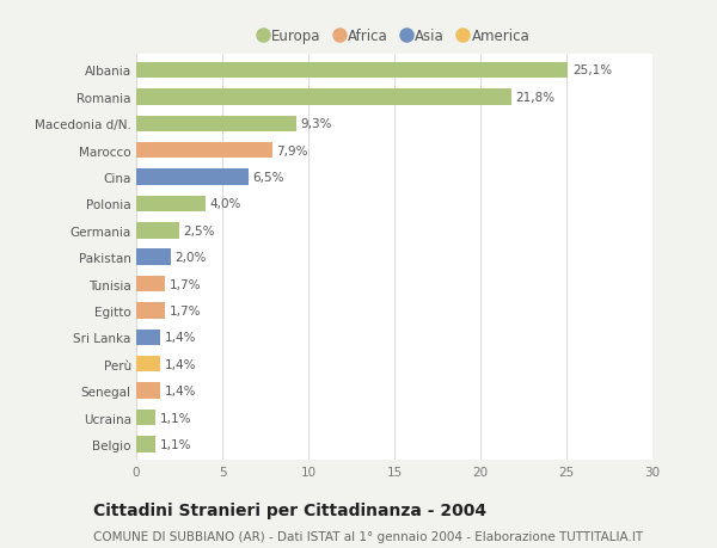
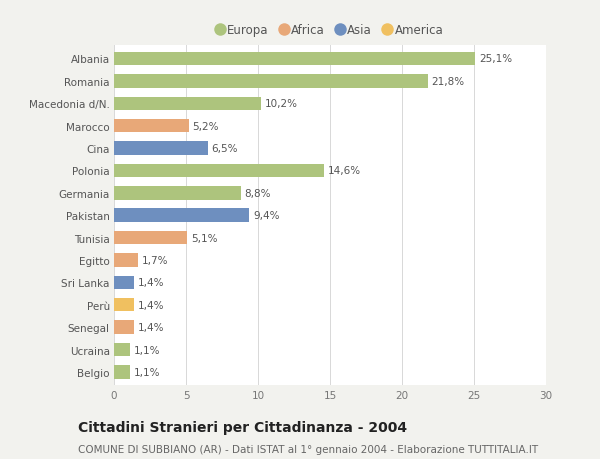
Macedonia d/N.: 9,3% -> 10,2%
Marocco: 7,9% -> 5,2%
Polonia: 4,0% -> 14,6%
Germania: 2,5% -> 8,8%
Pakistan: 2,0% -> 9,4%
Tunisia: 1,7% -> 5,1%
